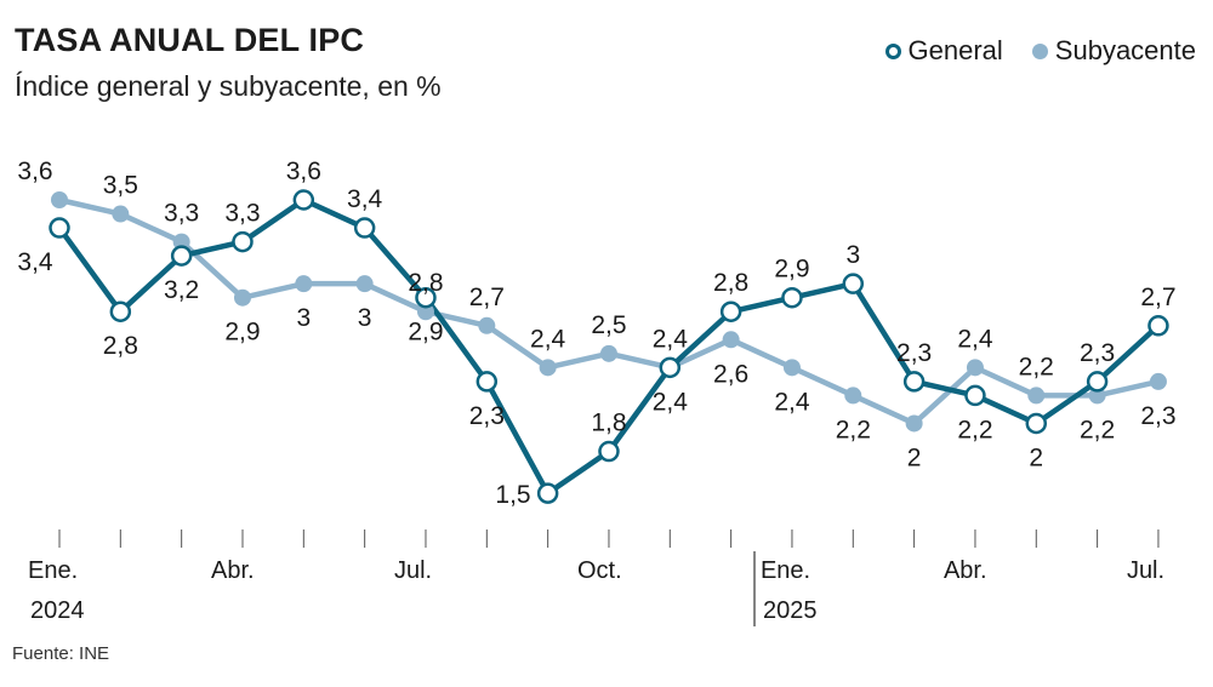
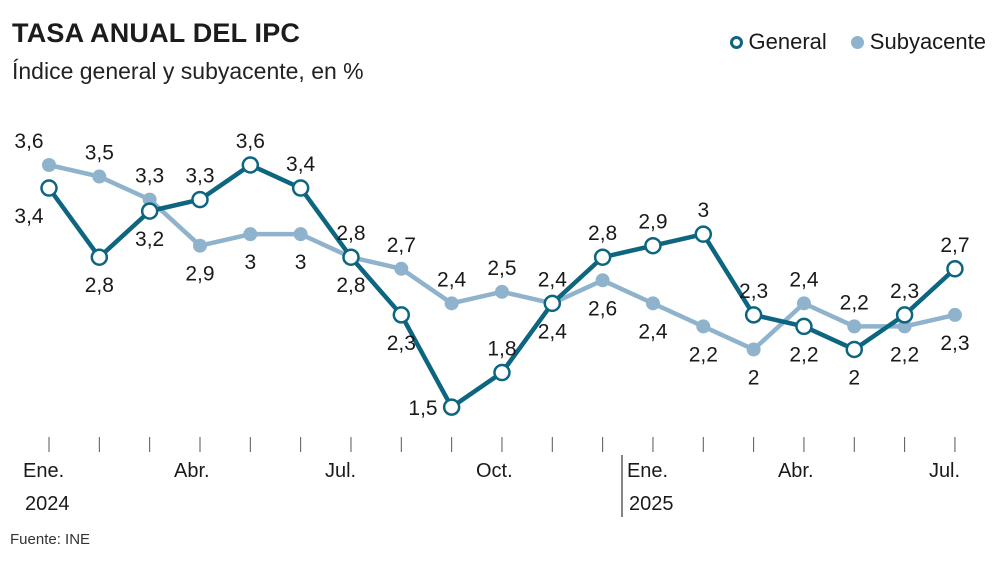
General/Jul. 2024: 2,9 -> 2,8
